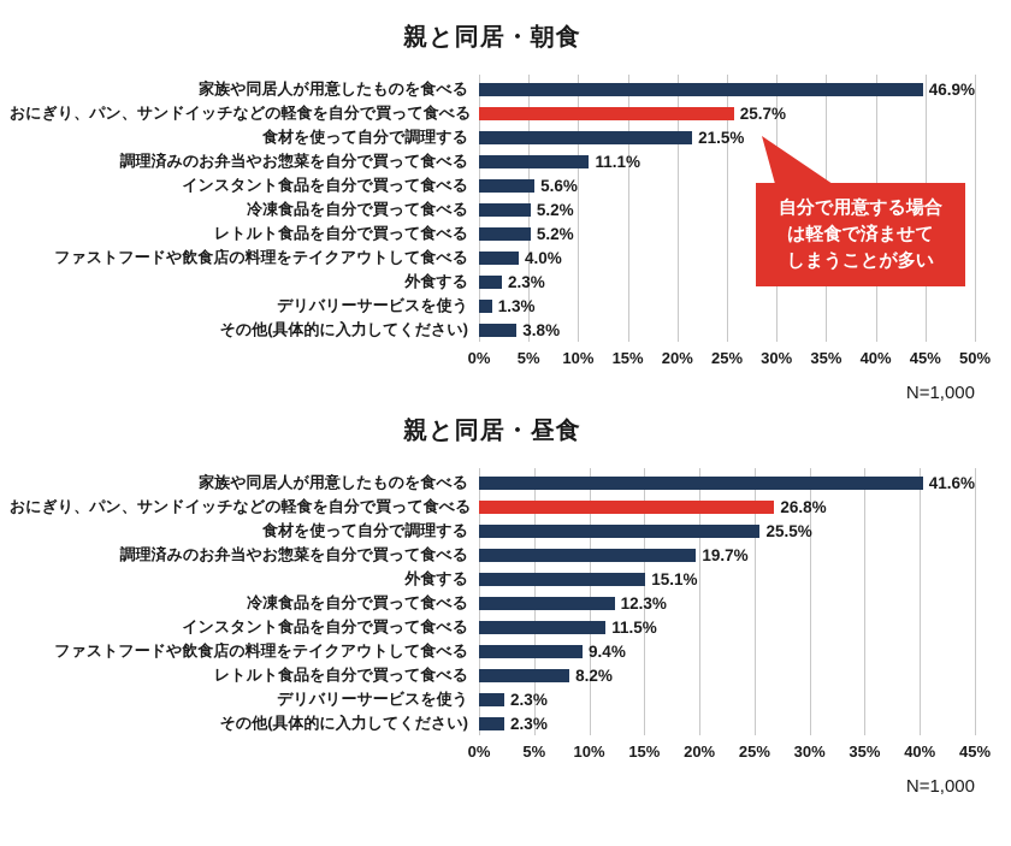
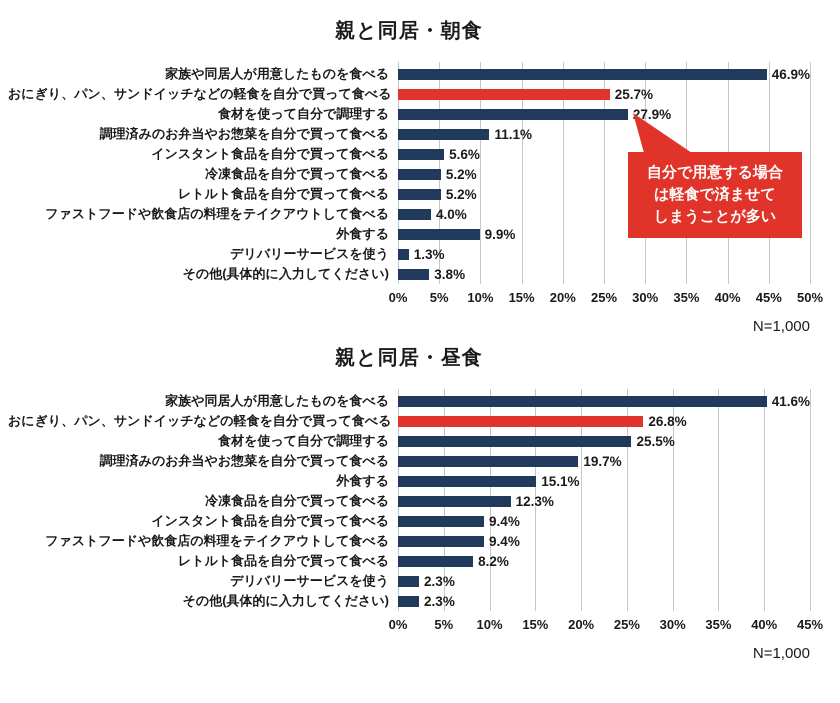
親と同居・朝食/食材を使って自分で調理する: 21.5% -> 27.9%
親と同居・朝食/外食する: 2.3% -> 9.9%
親と同居・昼食/インスタント食品を自分で買って食べる: 11.5% -> 9.4%
